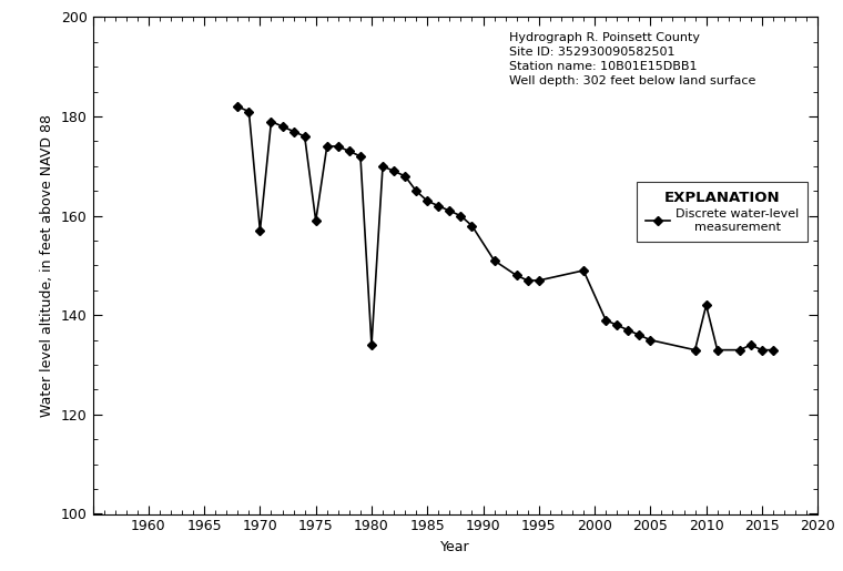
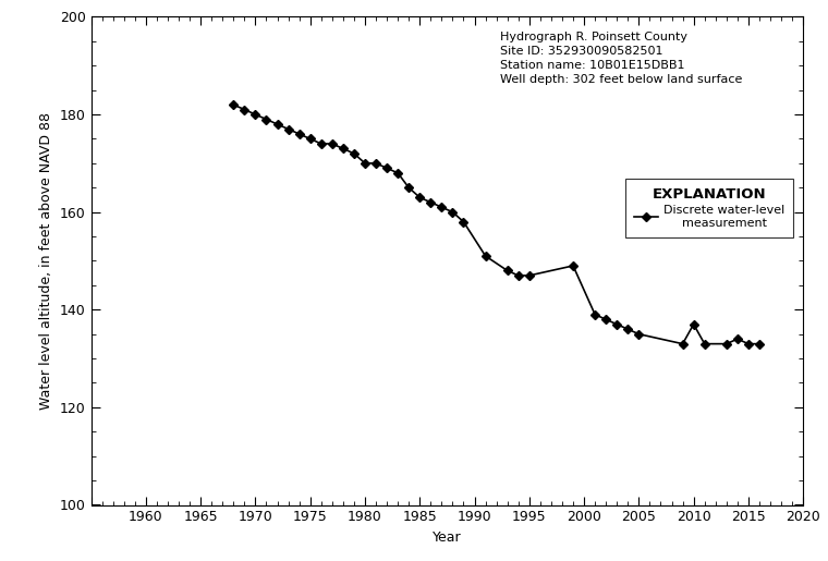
1970: 157 -> 180
1975: 159 -> 175
1980: 134 -> 170
2010: 142 -> 137
